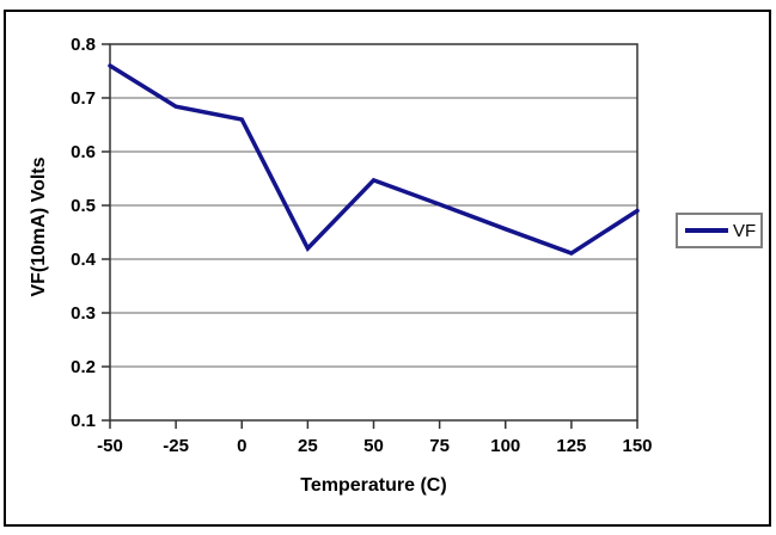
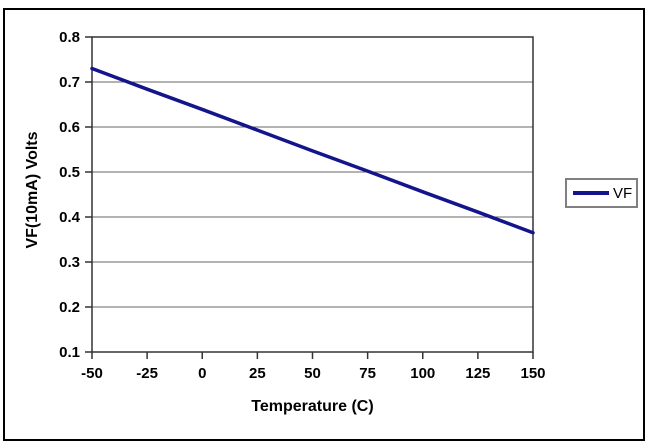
-50: 0.76 -> 0.73
0: 0.66 -> 0.64
25: 0.42 -> 0.59
150: 0.49 -> 0.36
